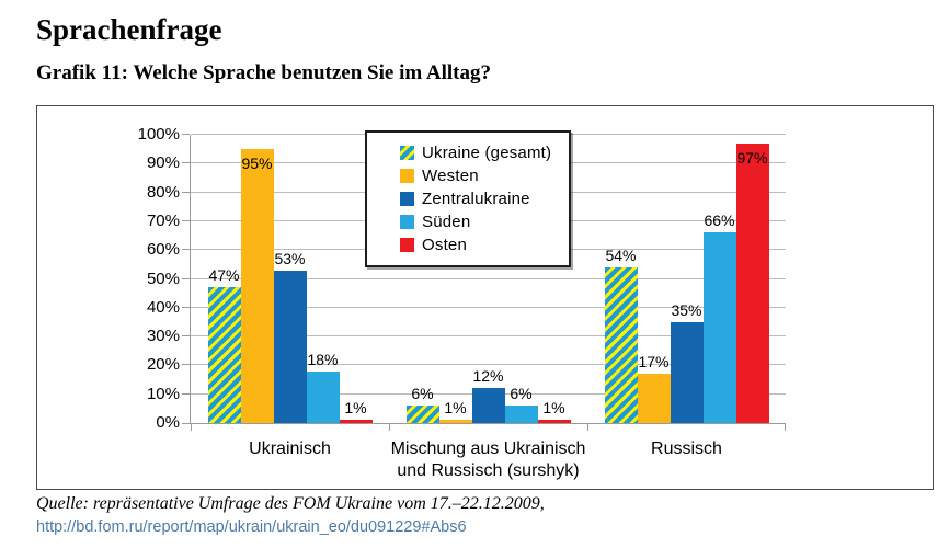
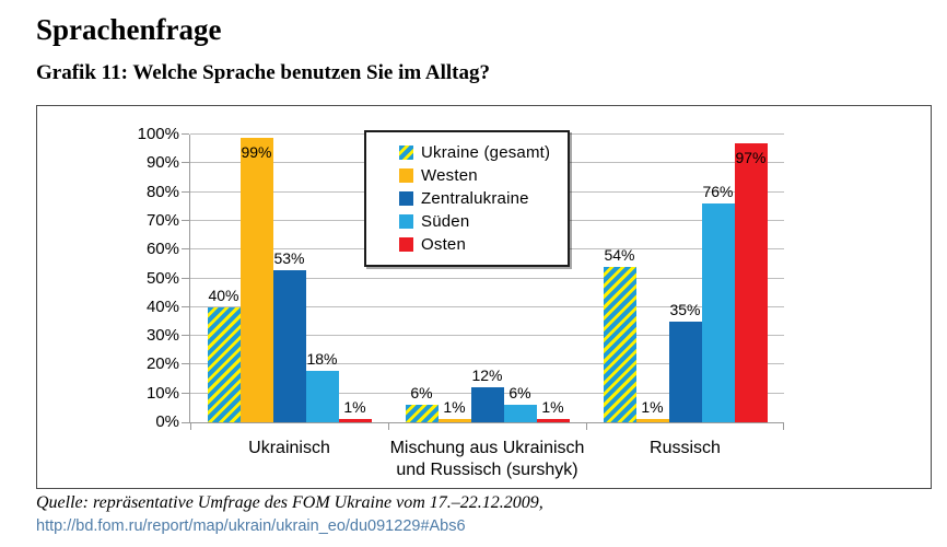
Ukraine (gesamt)/Ukrainisch: 47% -> 40%
Westen/Ukrainisch: 95% -> 99%
Westen/Russisch: 17% -> 1%
Süden/Russisch: 66% -> 76%
